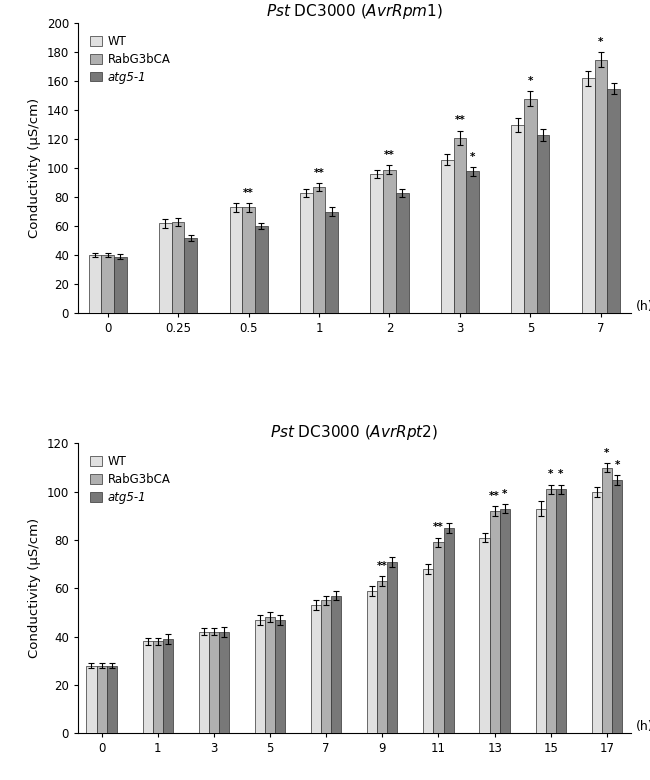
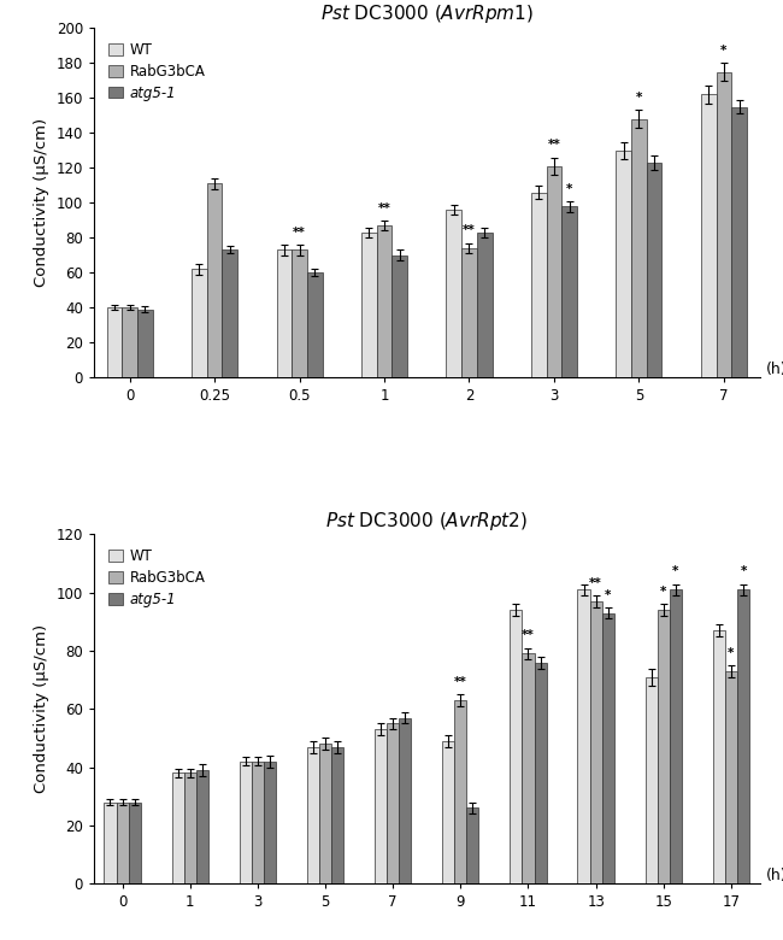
RabG3bCA/0.25: 63 -> 111
atg5-1/0.25: 52 -> 73
RabG3bCA/2: 99 -> 74
WT/9: 59 -> 49
atg5-1/9: 71 -> 26
WT/11: 68 -> 94
atg5-1/11: 85 -> 76
WT/13: 81 -> 101
RabG3bCA/13: 92 -> 97
WT/15: 93 -> 71
RabG3bCA/15: 101 -> 94
WT/17: 100 -> 87
RabG3bCA/17: 110 -> 73
atg5-1/17: 105 -> 101
